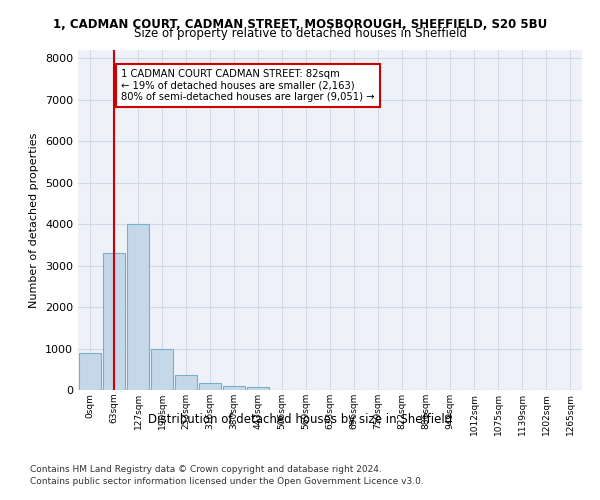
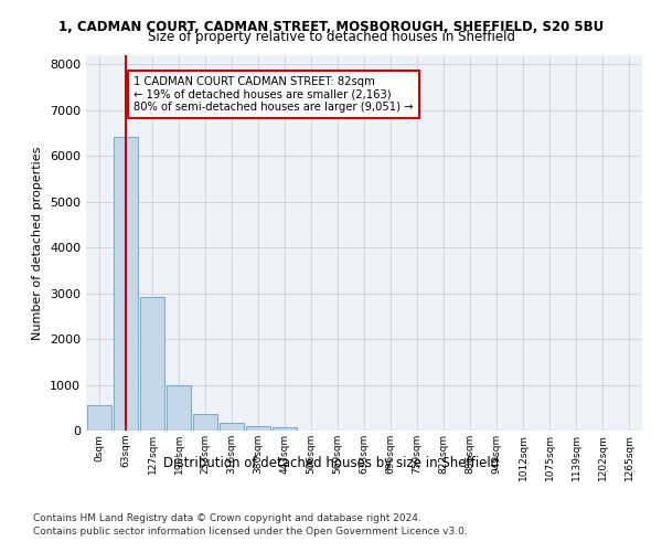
0sqm: 900 -> 560
63sqm: 3300 -> 6420
127sqm: 4000 -> 2920
